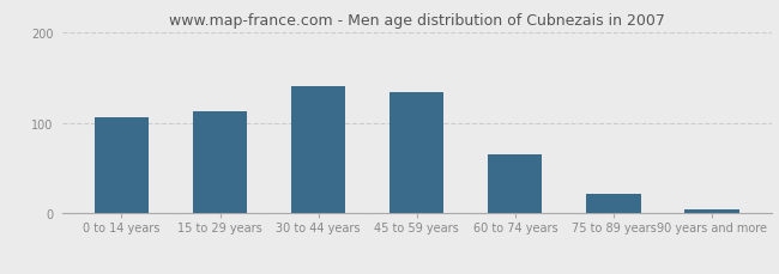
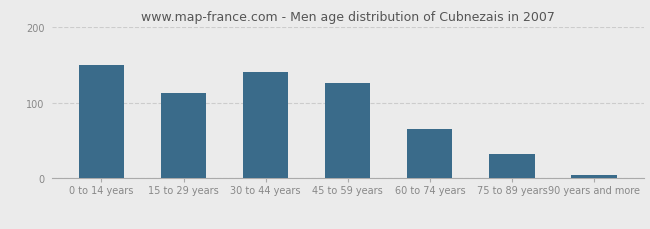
0 to 14 years: 106 -> 150
45 to 59 years: 133 -> 126
75 to 89 years: 22 -> 32
